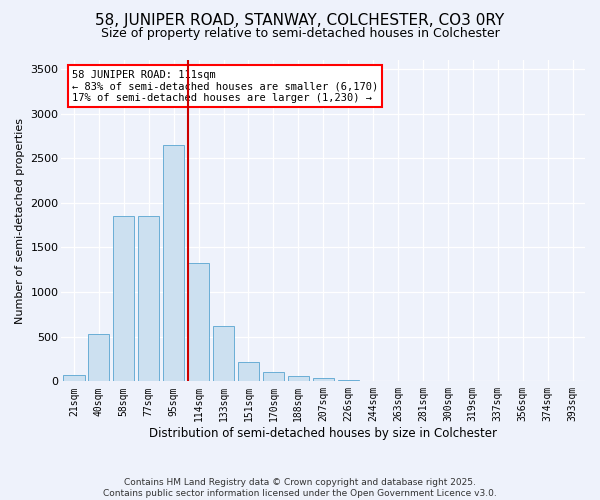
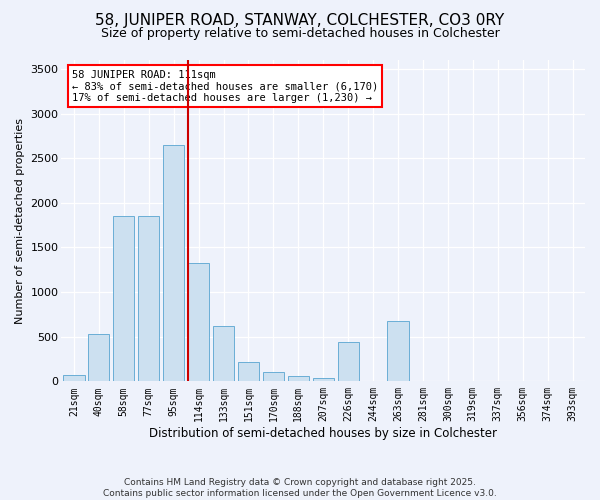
226sqm: 20 -> 440
263sqm: 0 -> 680
